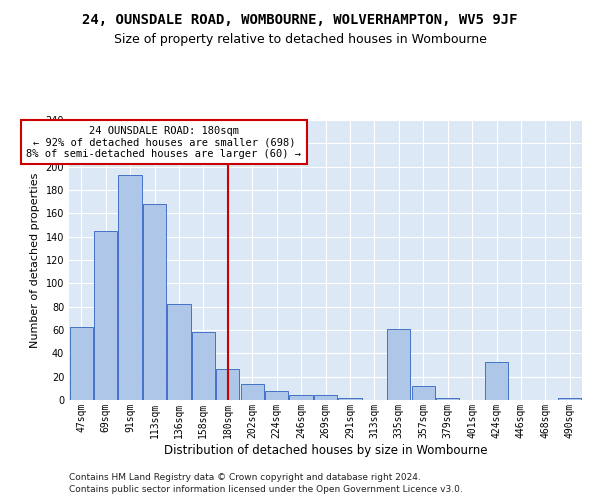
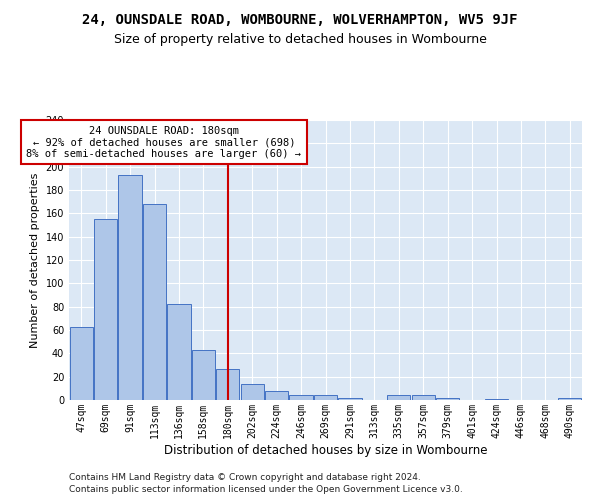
69sqm: 145 -> 155
158sqm: 58 -> 43
335sqm: 61 -> 4
357sqm: 12 -> 4
424sqm: 33 -> 1
